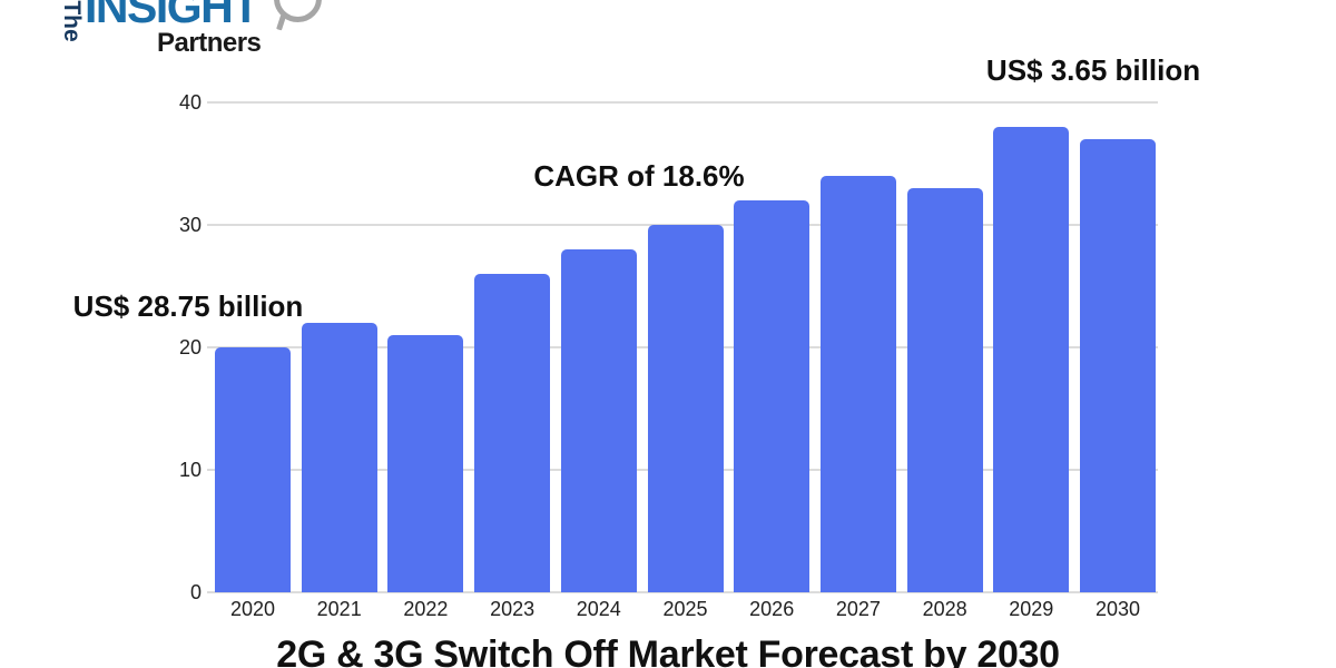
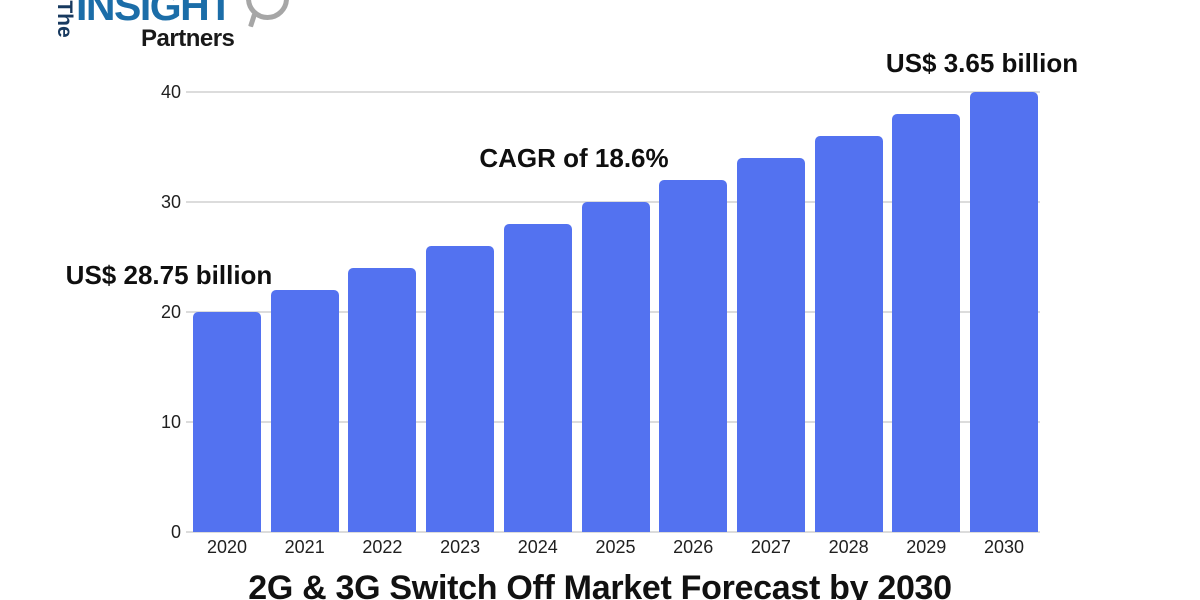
2022: 21 -> 24
2028: 33 -> 36
2030: 37 -> 40
